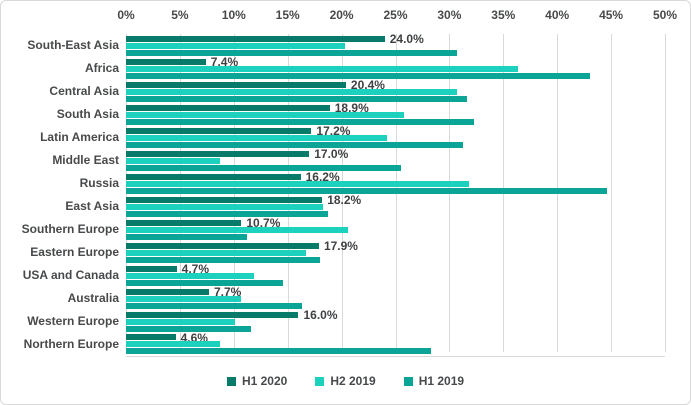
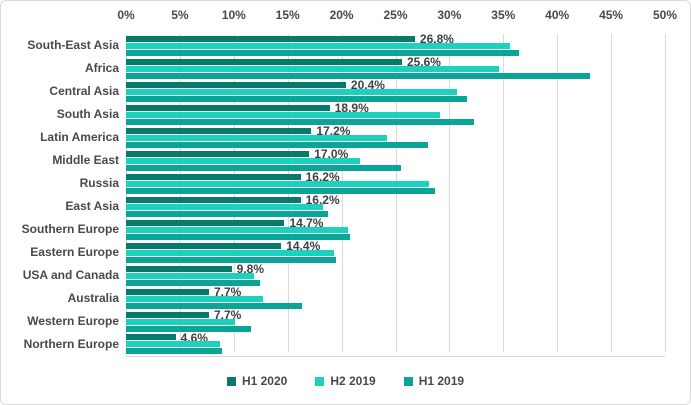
H1 2020/South-East Asia: 24.0% -> 26.8%
H2 2019/South-East Asia: 20.3% -> 35.6%
H1 2019/South-East Asia: 30.7% -> 36.5%
H1 2020/Africa: 7.4% -> 25.6%
H2 2019/Africa: 36.4% -> 34.6%
H2 2019/South Asia: 25.8% -> 29.1%
H1 2019/Latin America: 31.3% -> 28.0%
H2 2019/Middle East: 8.7% -> 21.7%
H2 2019/Russia: 31.8% -> 28.1%
H1 2019/Russia: 44.6% -> 28.7%
H1 2020/East Asia: 18.2% -> 16.2%
H1 2020/Southern Europe: 10.7% -> 14.7%
H1 2019/Southern Europe: 11.2% -> 20.8%
H1 2020/Eastern Europe: 17.9% -> 14.4%
H2 2019/Eastern Europe: 16.7% -> 19.3%
H1 2019/Eastern Europe: 18.0% -> 19.5%
H1 2020/USA and Canada: 4.7% -> 9.8%
H1 2019/USA and Canada: 14.6% -> 12.4%
H2 2019/Australia: 10.7% -> 12.7%
H1 2020/Western Europe: 16.0% -> 7.7%
H1 2019/Northern Europe: 28.3% -> 8.9%
